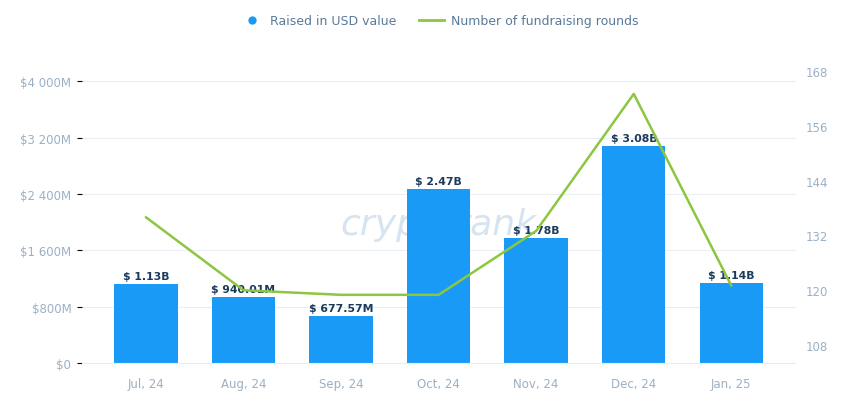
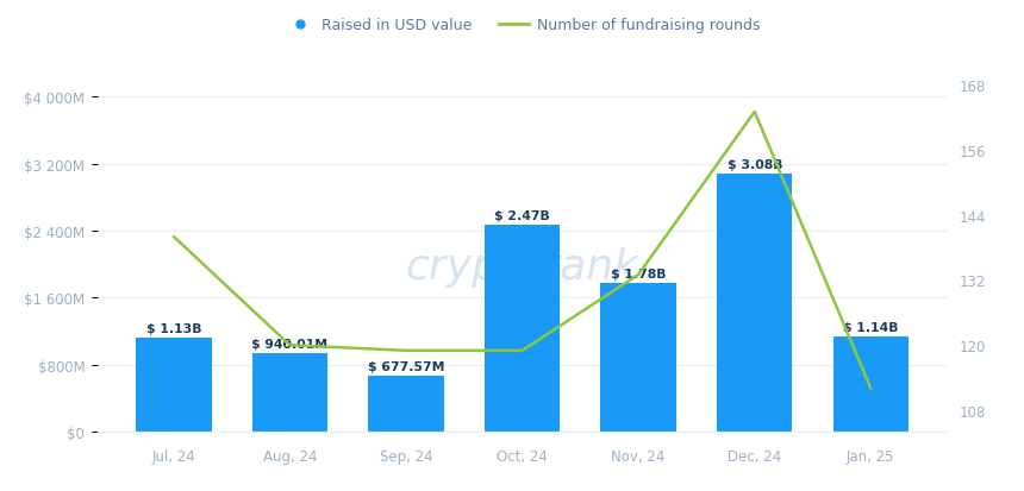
Number of fundraising rounds/Jul, 24: 136 -> 140
Number of fundraising rounds/Jan, 25: 121 -> 112
